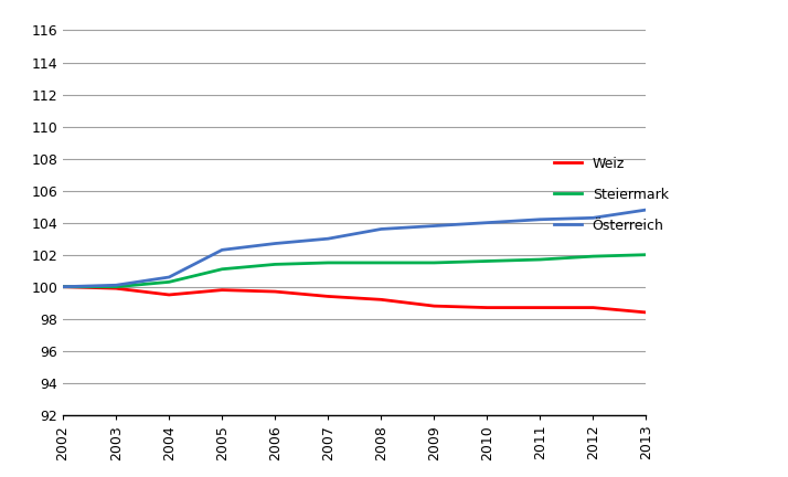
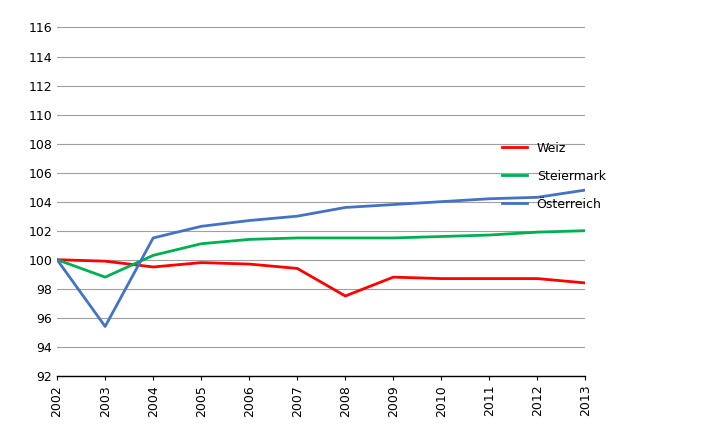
Steiermark/2003: 100.0 -> 98.8
Österreich/2003: 100.1 -> 95.4
Österreich/2004: 100.6 -> 101.5
Weiz/2008: 99.2 -> 97.5
